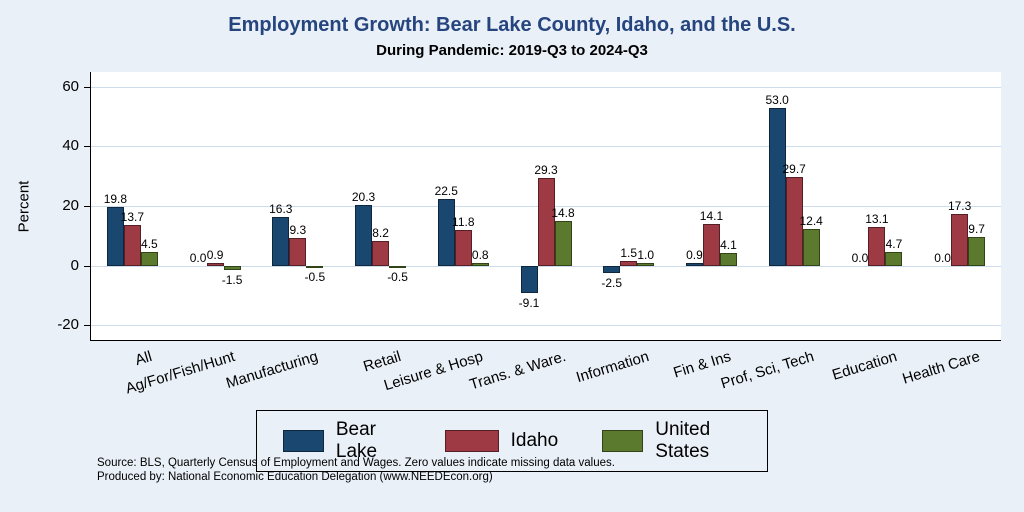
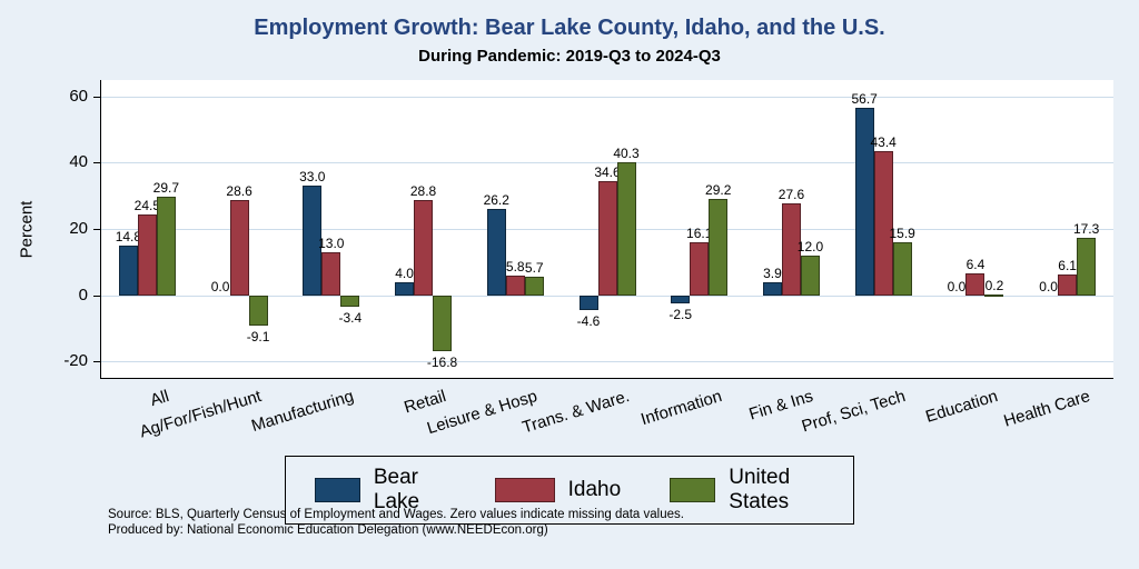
Bear Lake/All: 19.8 -> 14.8
Idaho/All: 13.7 -> 24.5
United States/All: 4.5 -> 29.7
Idaho/Ag/For/Fish/Hunt: 0.9 -> 28.6
United States/Ag/For/Fish/Hunt: -1.5 -> -9.1
Bear Lake/Manufacturing: 16.3 -> 33.0
Idaho/Manufacturing: 9.3 -> 13.0
United States/Manufacturing: -0.5 -> -3.4
Bear Lake/Retail: 20.3 -> 4.0
Idaho/Retail: 8.2 -> 28.8
United States/Retail: -0.5 -> -16.8
Bear Lake/Leisure & Hosp: 22.5 -> 26.2
Idaho/Leisure & Hosp: 11.8 -> 5.8
United States/Leisure & Hosp: 0.8 -> 5.7
Bear Lake/Trans. & Ware.: -9.1 -> -4.6
Idaho/Trans. & Ware.: 29.3 -> 34.6
United States/Trans. & Ware.: 14.8 -> 40.3
Idaho/Information: 1.5 -> 16.1
United States/Information: 1.0 -> 29.2
Bear Lake/Fin & Ins: 0.9 -> 3.9
Idaho/Fin & Ins: 14.1 -> 27.6
United States/Fin & Ins: 4.1 -> 12.0
Bear Lake/Prof, Sci, Tech: 53.0 -> 56.7
Idaho/Prof, Sci, Tech: 29.7 -> 43.4
United States/Prof, Sci, Tech: 12.4 -> 15.9
Idaho/Education: 13.1 -> 6.4
United States/Education: 4.7 -> 0.2
Idaho/Health Care: 17.3 -> 6.1
United States/Health Care: 9.7 -> 17.3
